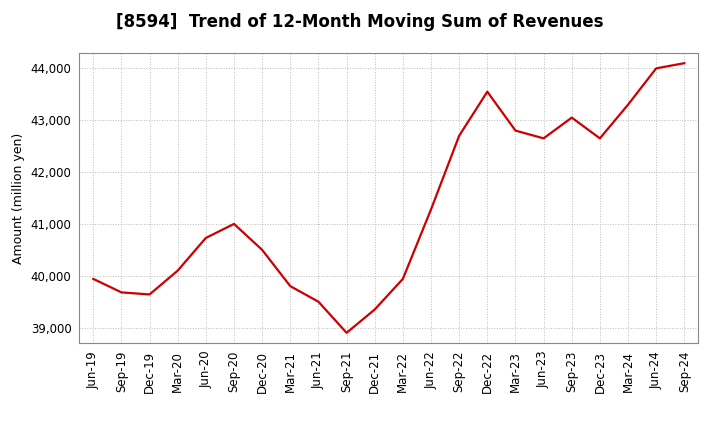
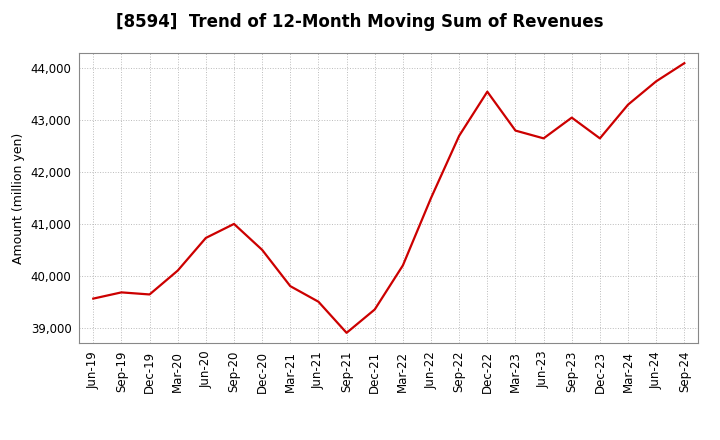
Jun-19: 39,940 -> 39,560
Mar-22: 39,940 -> 40,200
Jun-22: 41,280 -> 41,500
Jun-24: 44,000 -> 43,750
